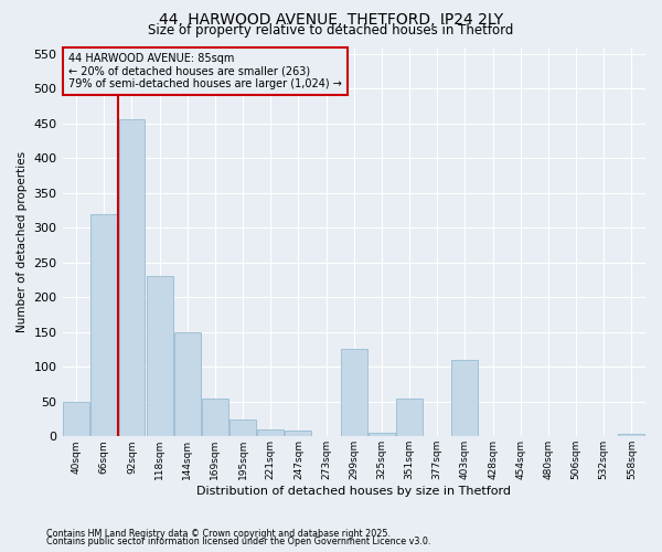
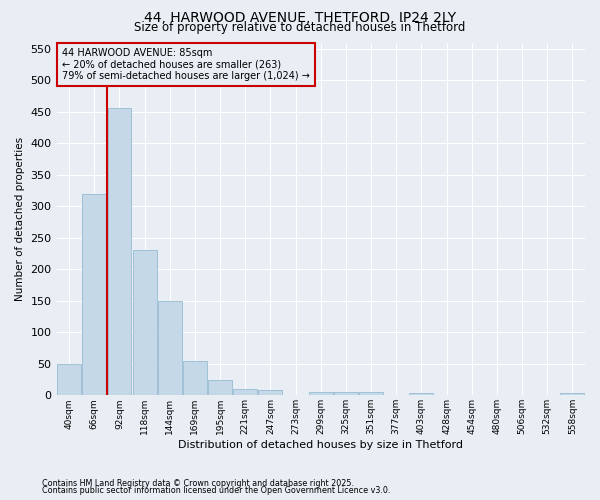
299sqm: 126 -> 5
351sqm: 54 -> 5
403sqm: 110 -> 3
